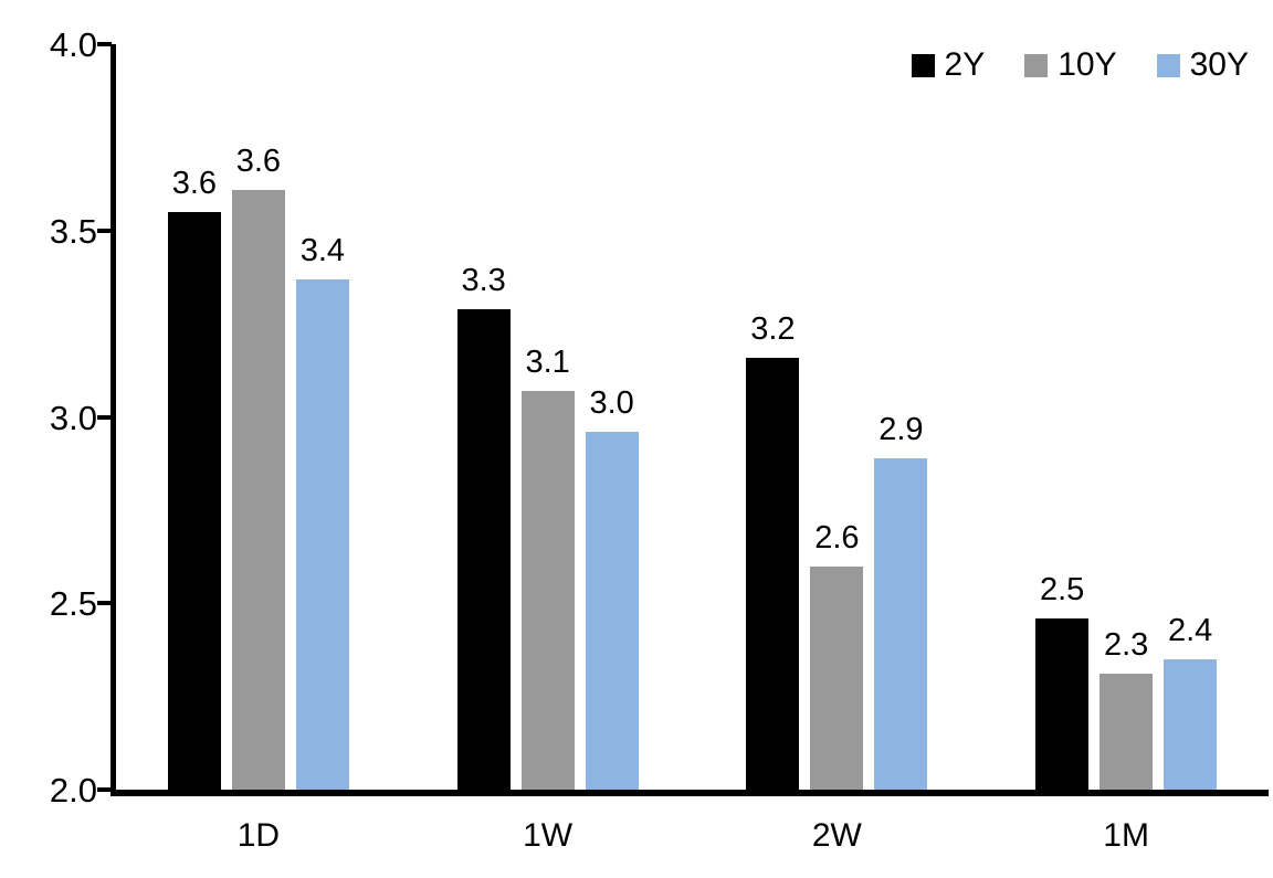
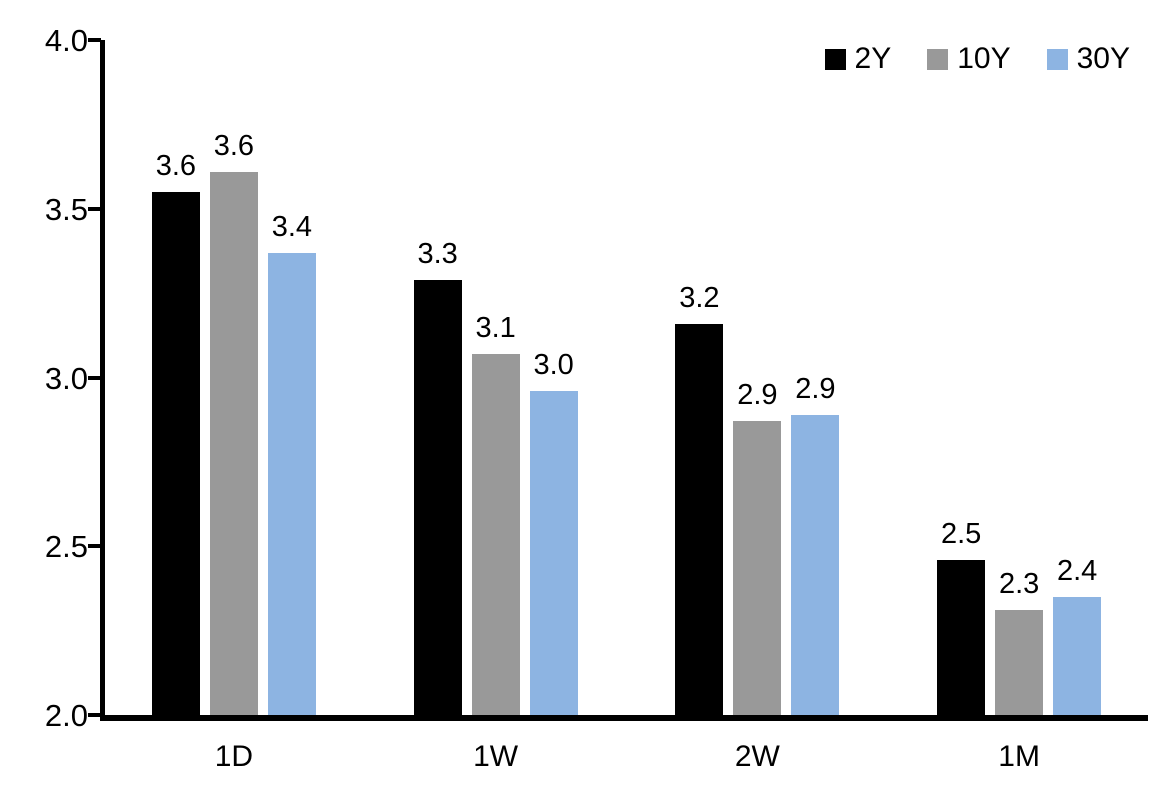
10Y/2W: 2.6 -> 2.9
